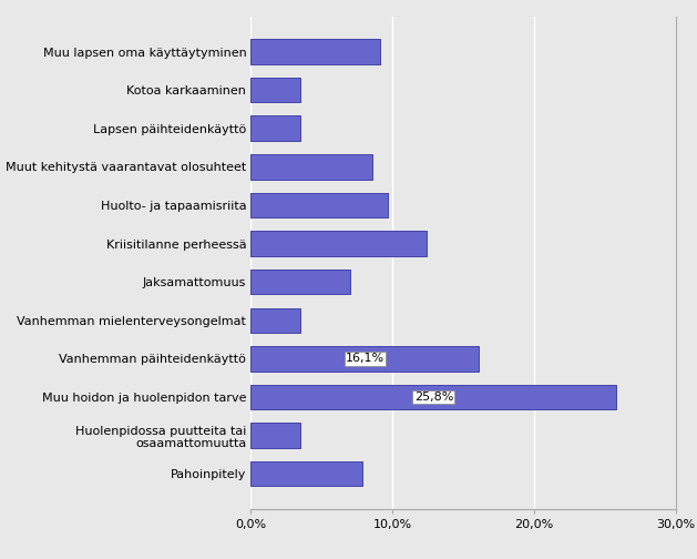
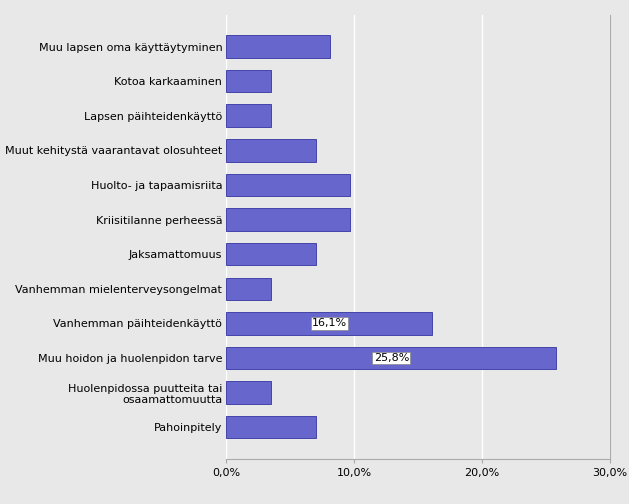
Muu lapsen oma käyttäytyminen: 9,1% -> 8,1%
Muut kehitystä vaarantavat olosuhteet: 8,6% -> 7,0%
Kriisitilanne perheessä: 12,4% -> 9,7%
Pahoinpitely: 7,9% -> 7,0%
